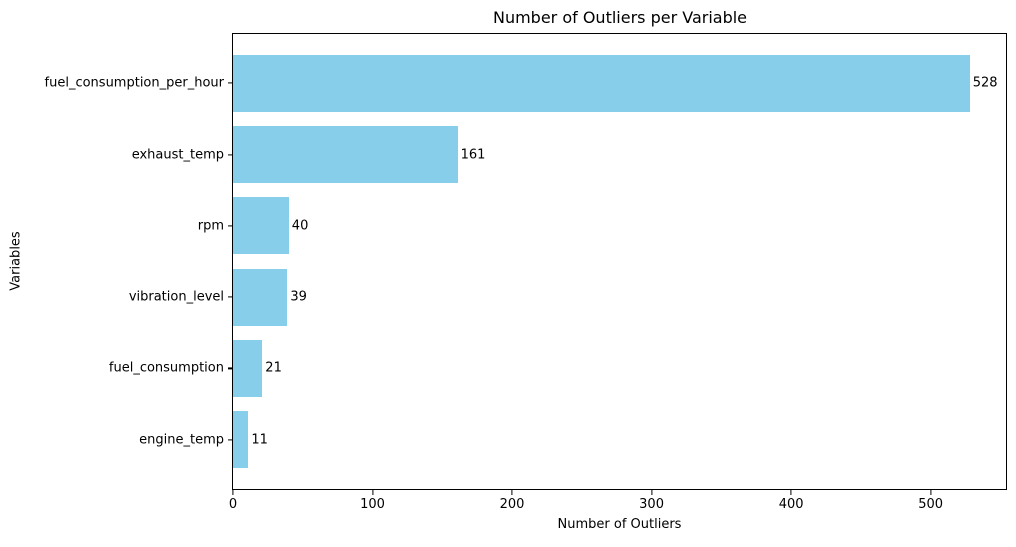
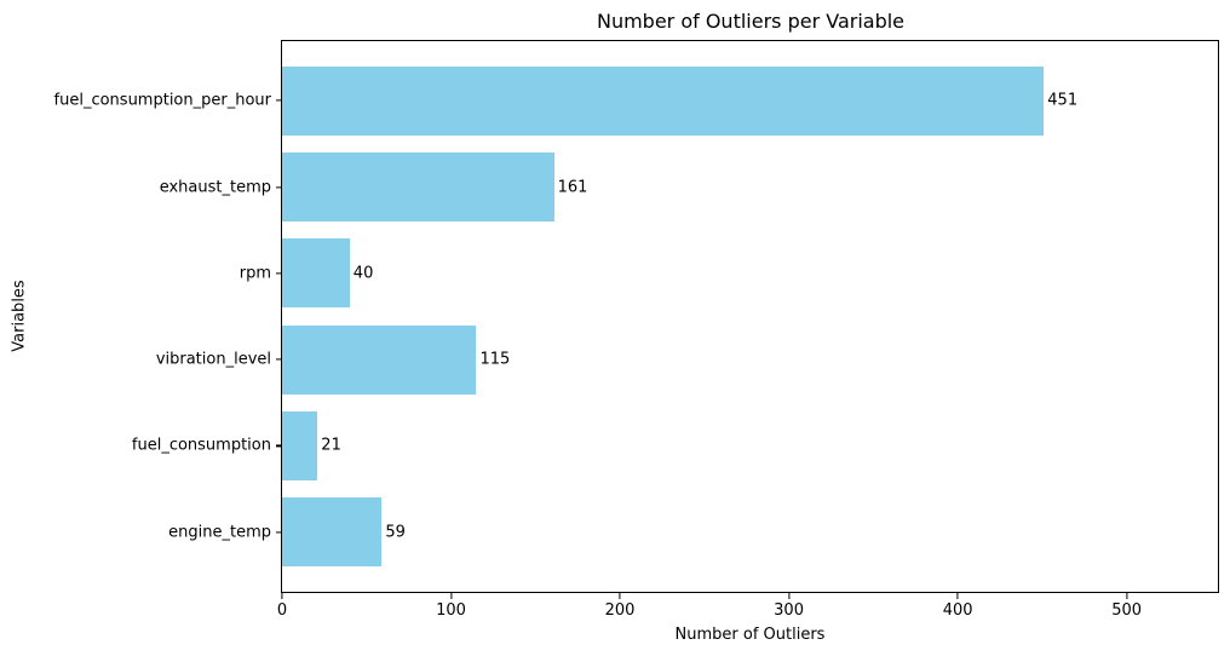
fuel_consumption_per_hour: 528 -> 451
vibration_level: 39 -> 115
engine_temp: 11 -> 59
